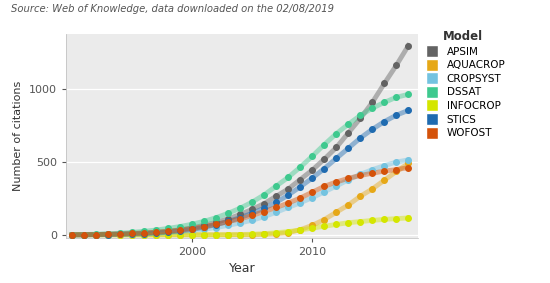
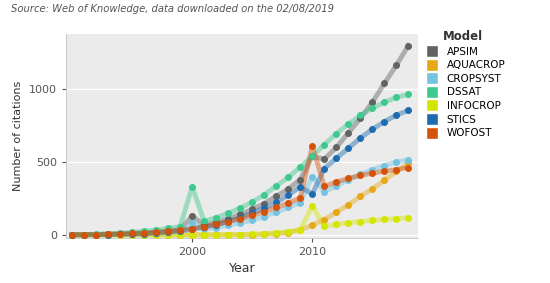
APSIM/2000: 50 -> 130
CROPSYST/2000: 30 -> 80
DSSAT/2000: 70 -> 330
APSIM/2010: 440 -> 540
CROPSYST/2010: 260 -> 400
INFOCROP/2010: 50 -> 200
STICS/2010: 390 -> 280
WOFOST/2010: 290 -> 610
